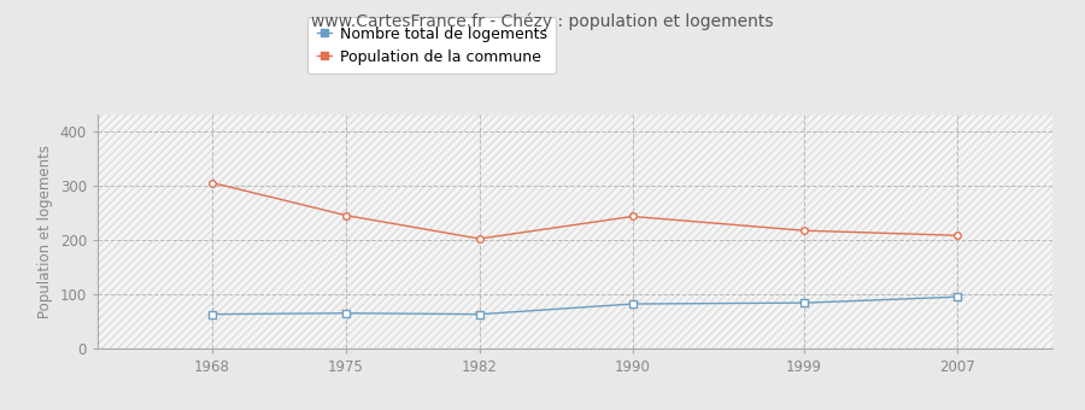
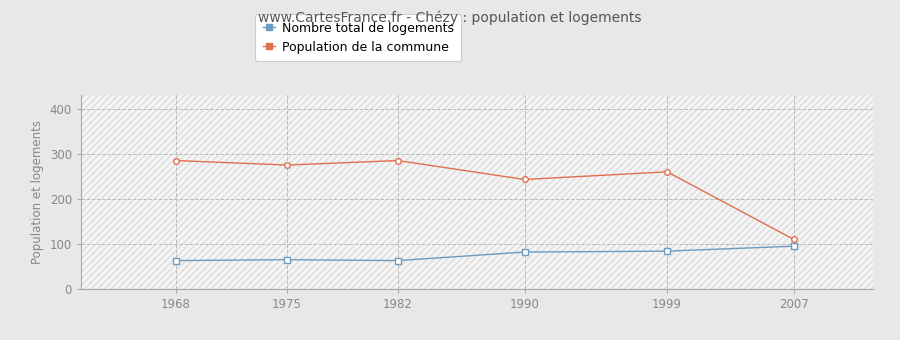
Population de la commune/1968: 305 -> 285
Population de la commune/1975: 245 -> 275
Population de la commune/1982: 202 -> 285
Population de la commune/1999: 217 -> 260
Population de la commune/2007: 208 -> 110
